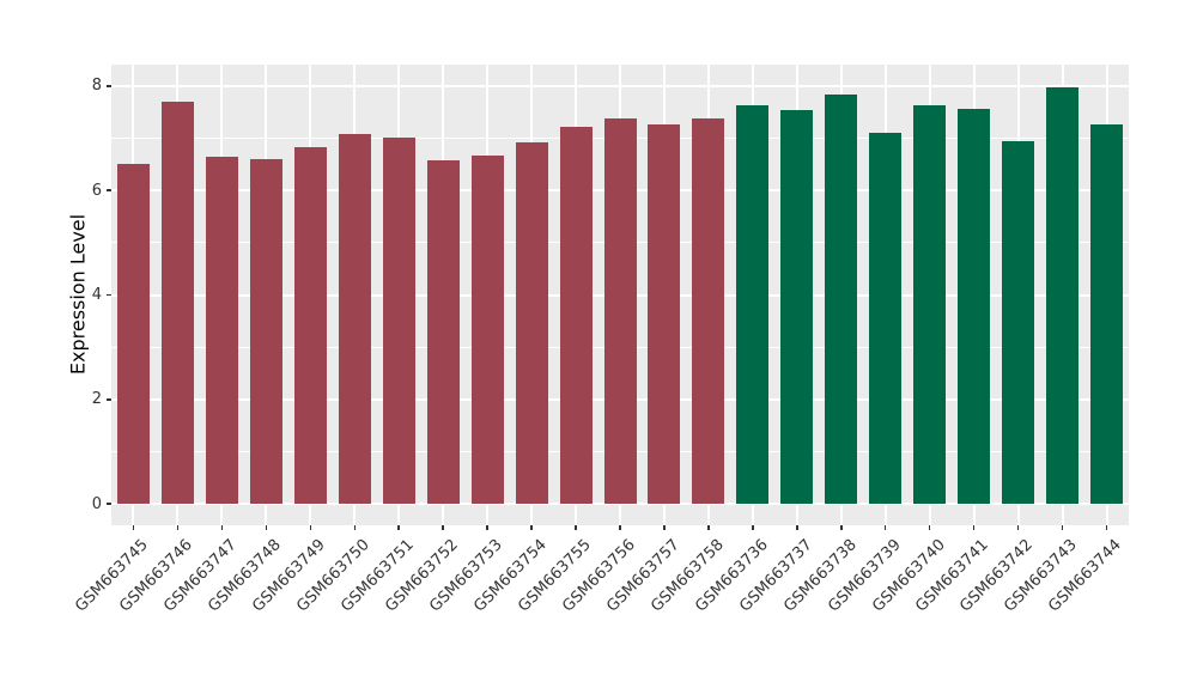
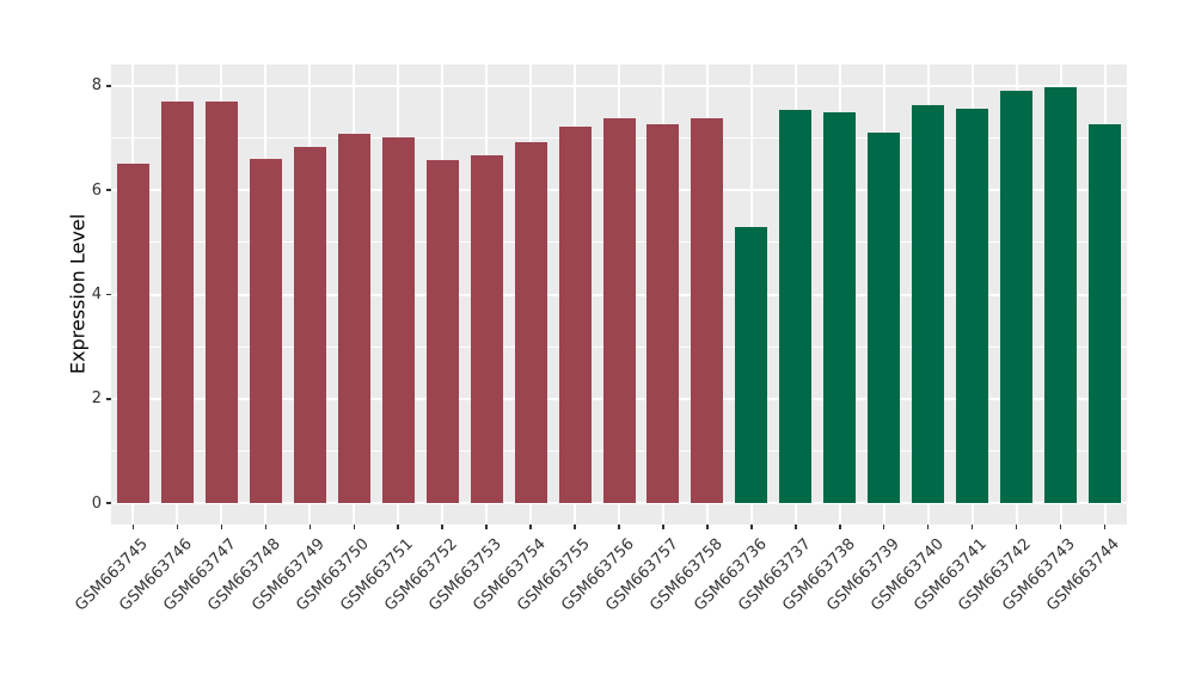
GSM663747: 6.6 -> 7.7
GSM663736: 7.6 -> 5.3
GSM663738: 7.8 -> 7.5
GSM663742: 6.9 -> 7.9
